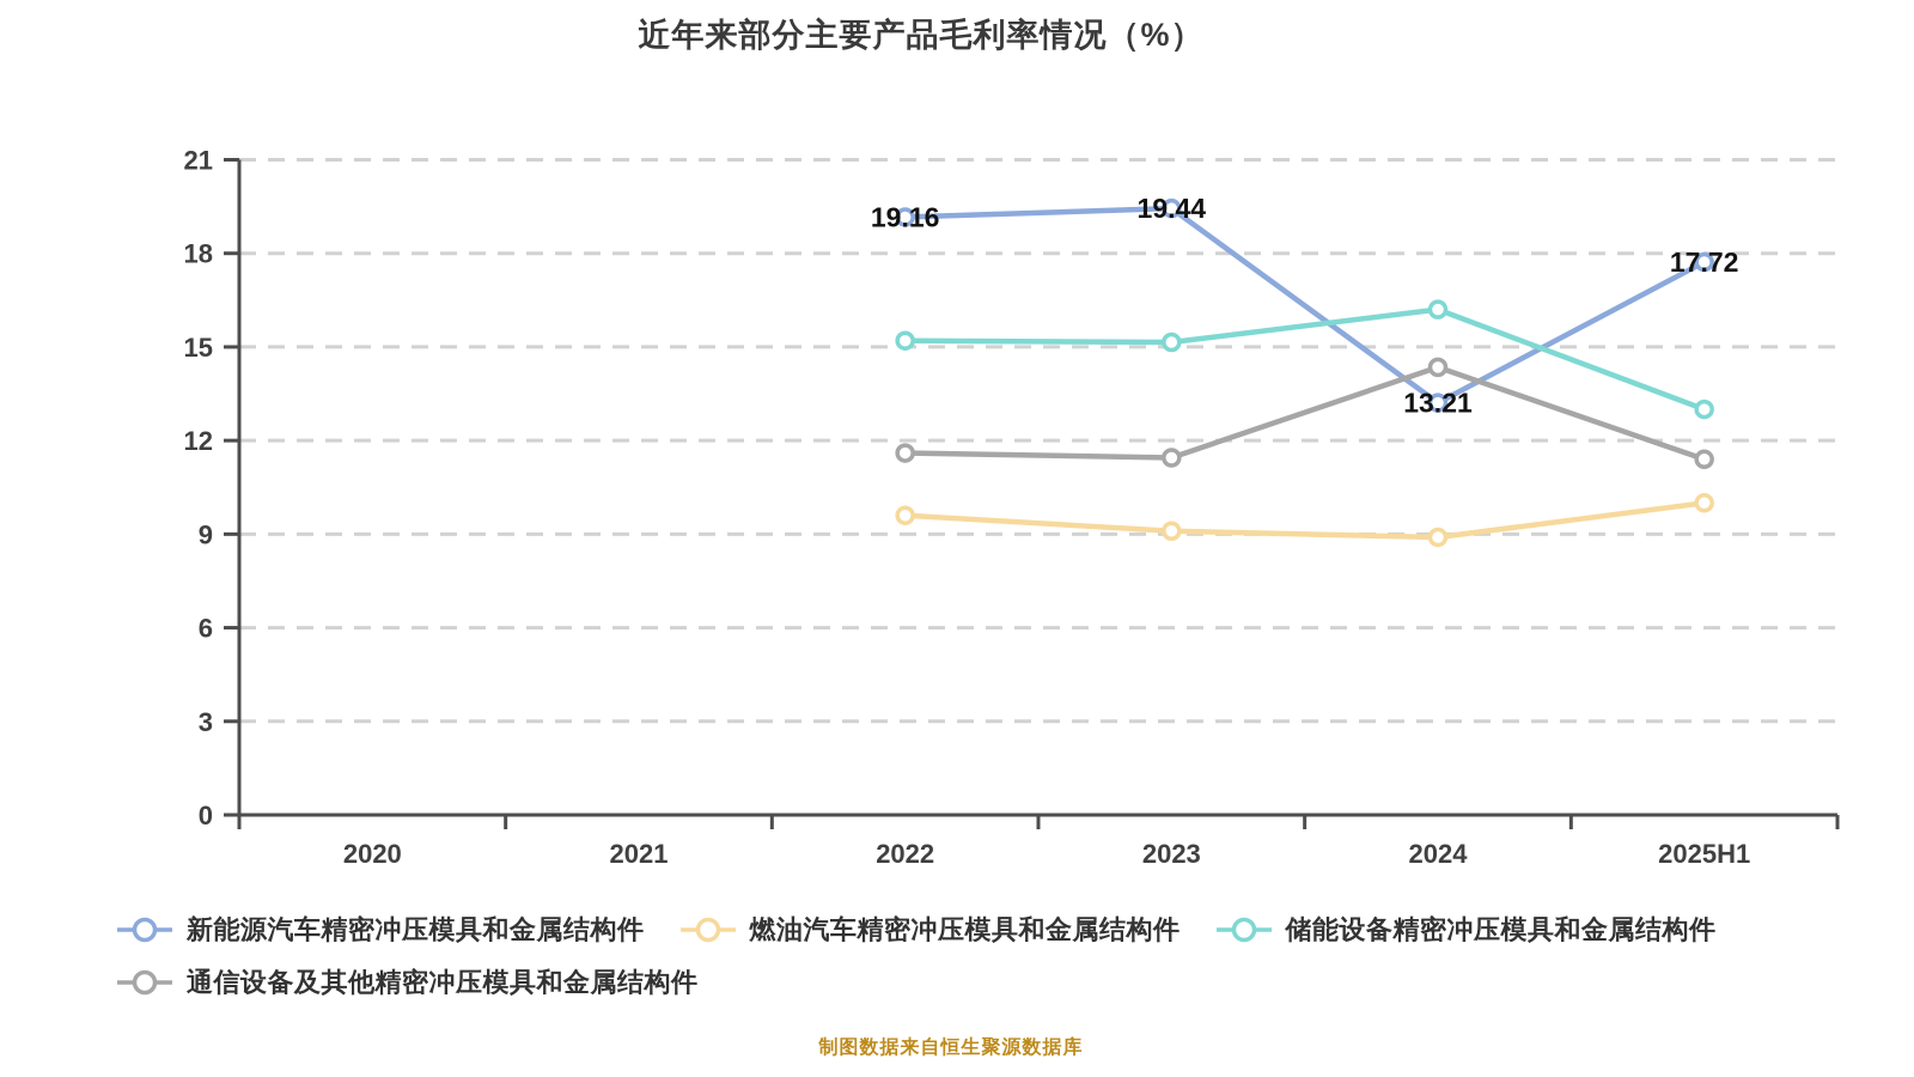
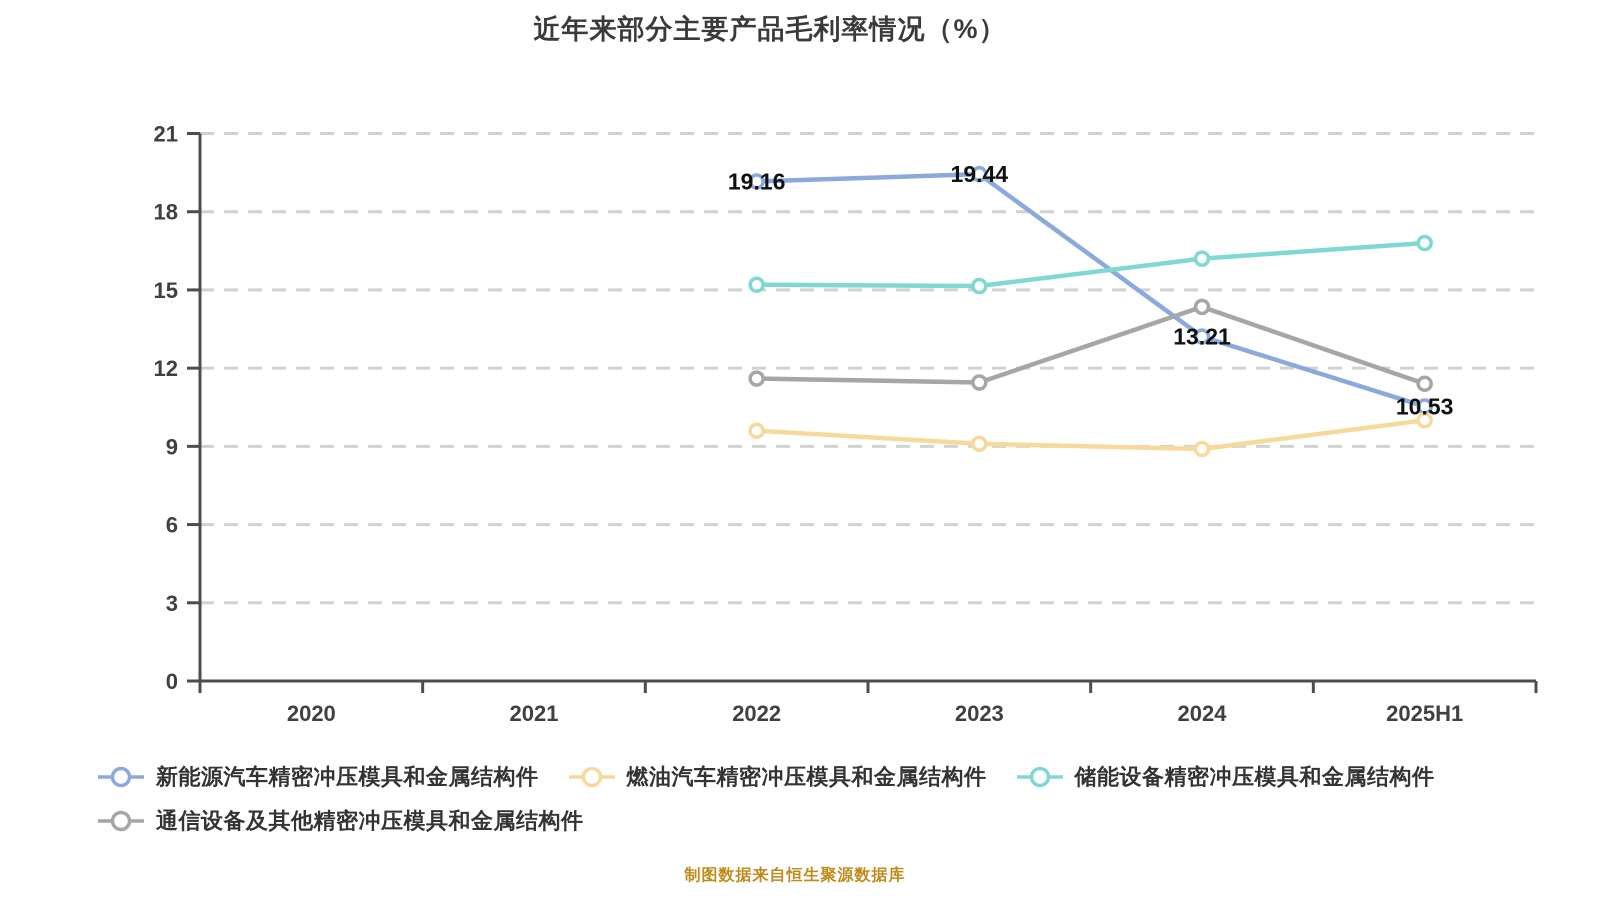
新能源汽车精密冲压模具和金属结构件/2025H1: 17.72 -> 10.53
储能设备精密冲压模具和金属结构件/2025H1: 13.0 -> 16.8
